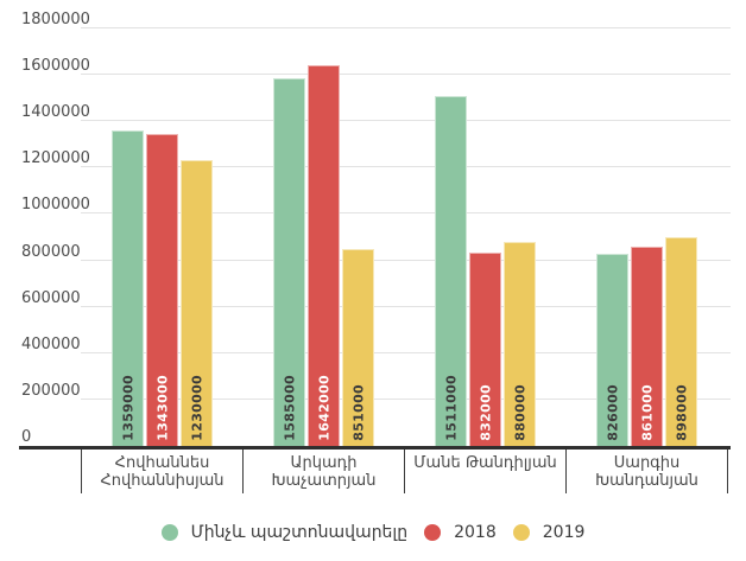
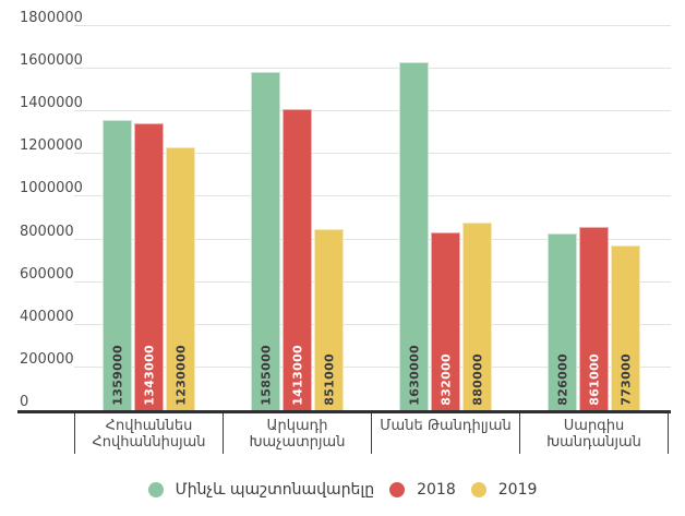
2018/Արկադի Խաչատրյան: 1642000 -> 1413000
Մինչև պաշտոնավարելը/Մանե Թանդիլյան: 1511000 -> 1630000
2019/Սարգիս Խանդանյան: 898000 -> 773000
